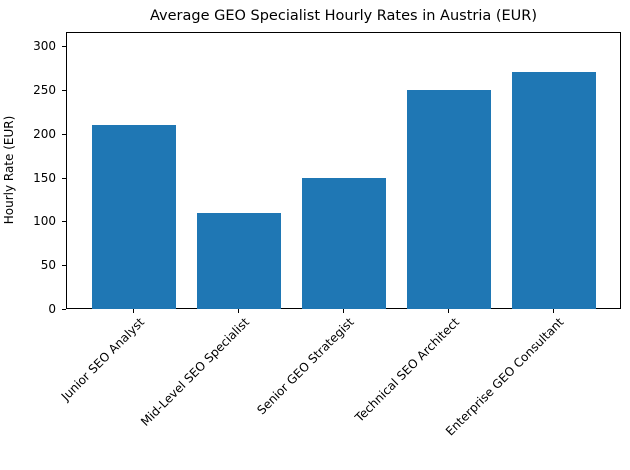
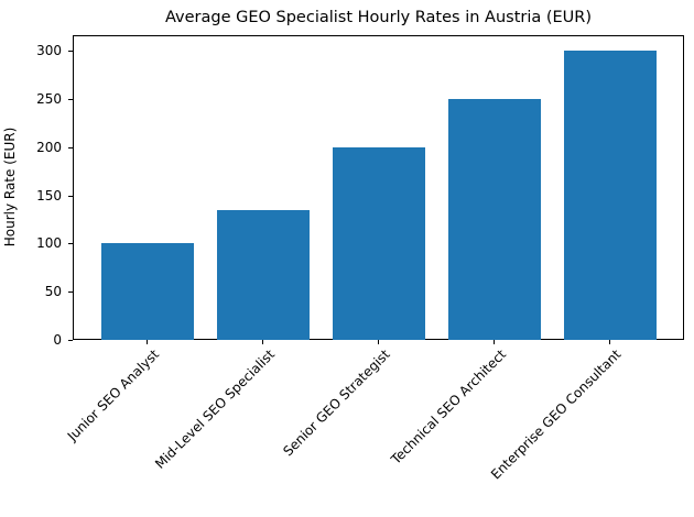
Junior SEO Analyst: 210 -> 100
Mid-Level SEO Specialist: 110 -> 140
Senior GEO Strategist: 150 -> 200
Enterprise GEO Consultant: 270 -> 300
